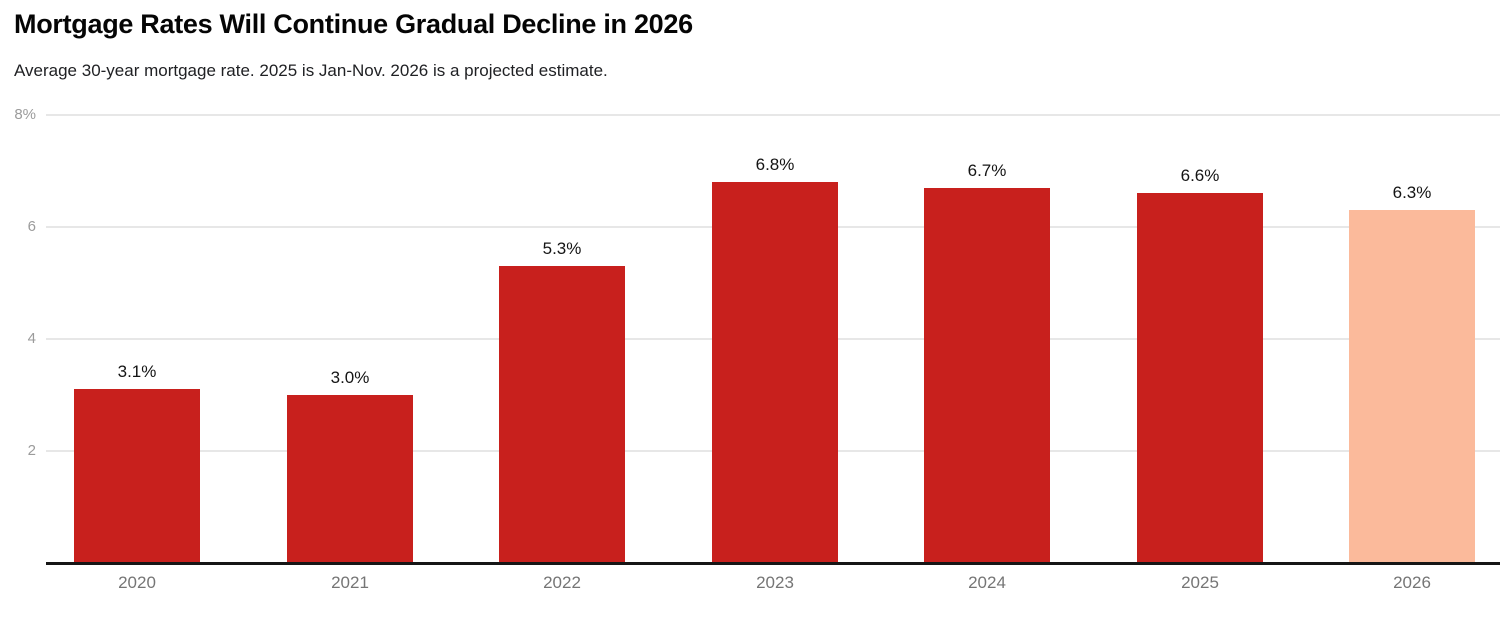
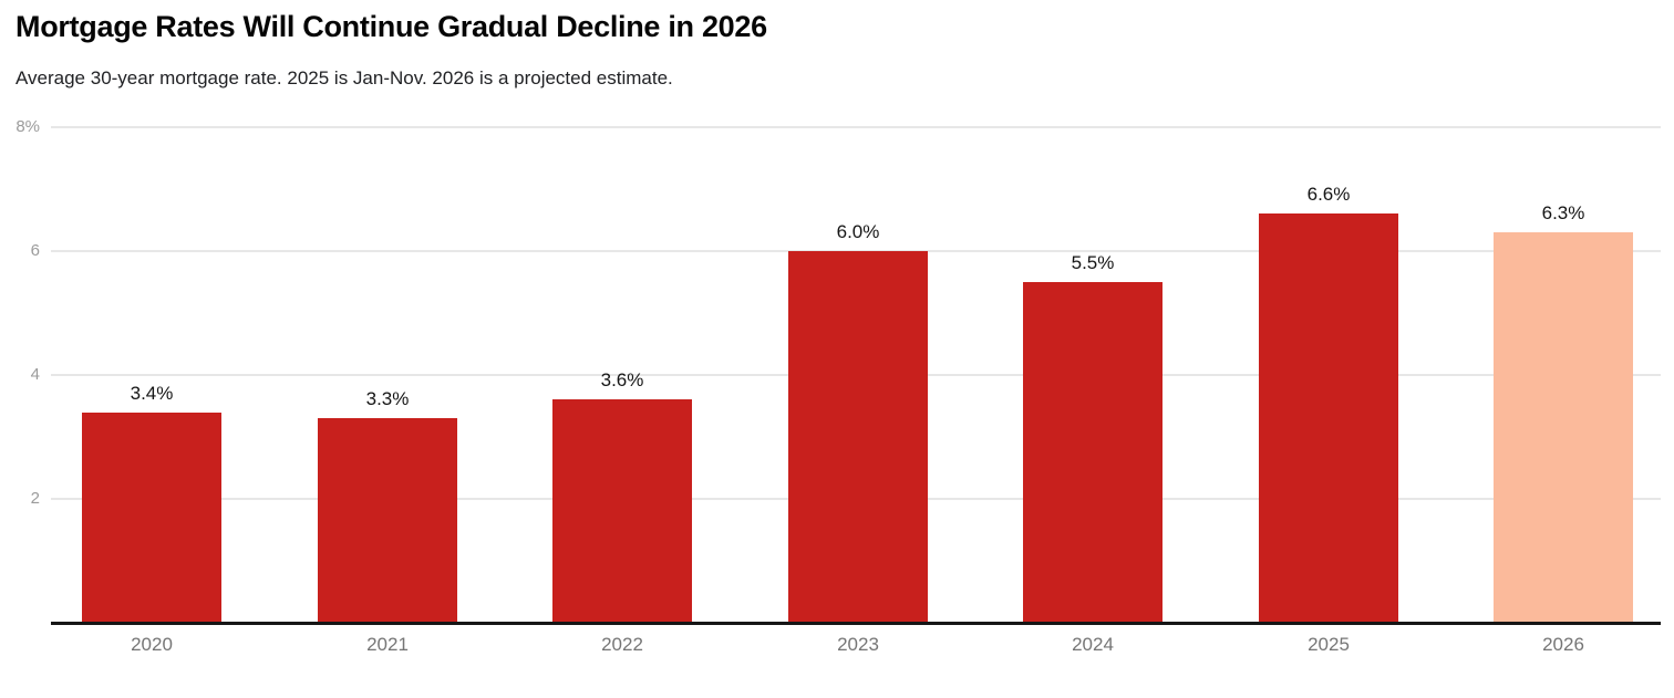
2020: 3.1% -> 3.4%
2021: 3.0% -> 3.3%
2022: 5.3% -> 3.6%
2023: 6.8% -> 6.0%
2024: 6.7% -> 5.5%
